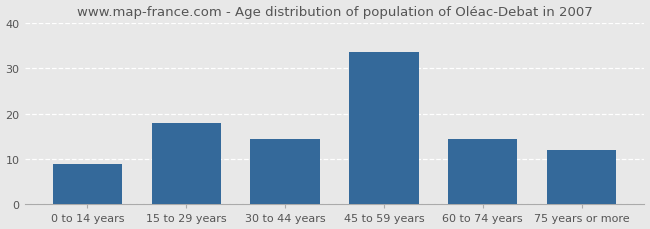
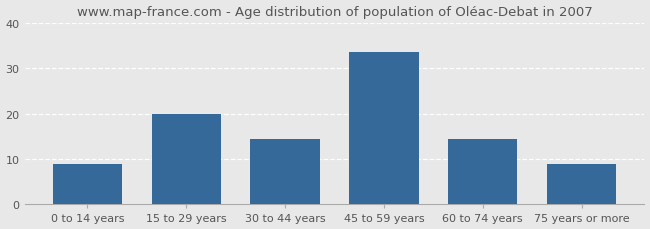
15 to 29 years: 18.0 -> 20.0
75 years or more: 12.0 -> 9.0
